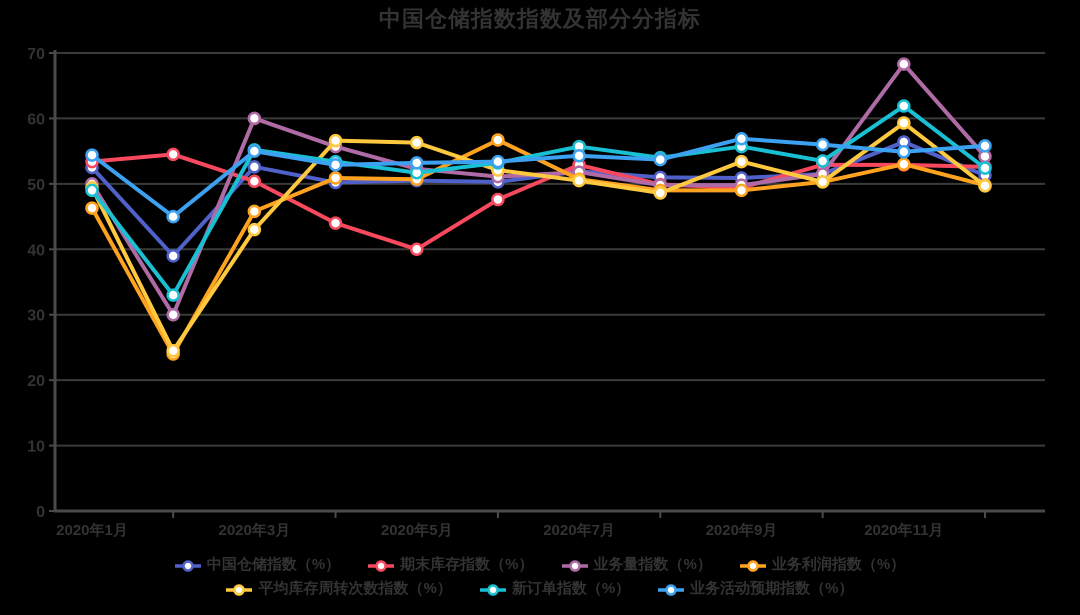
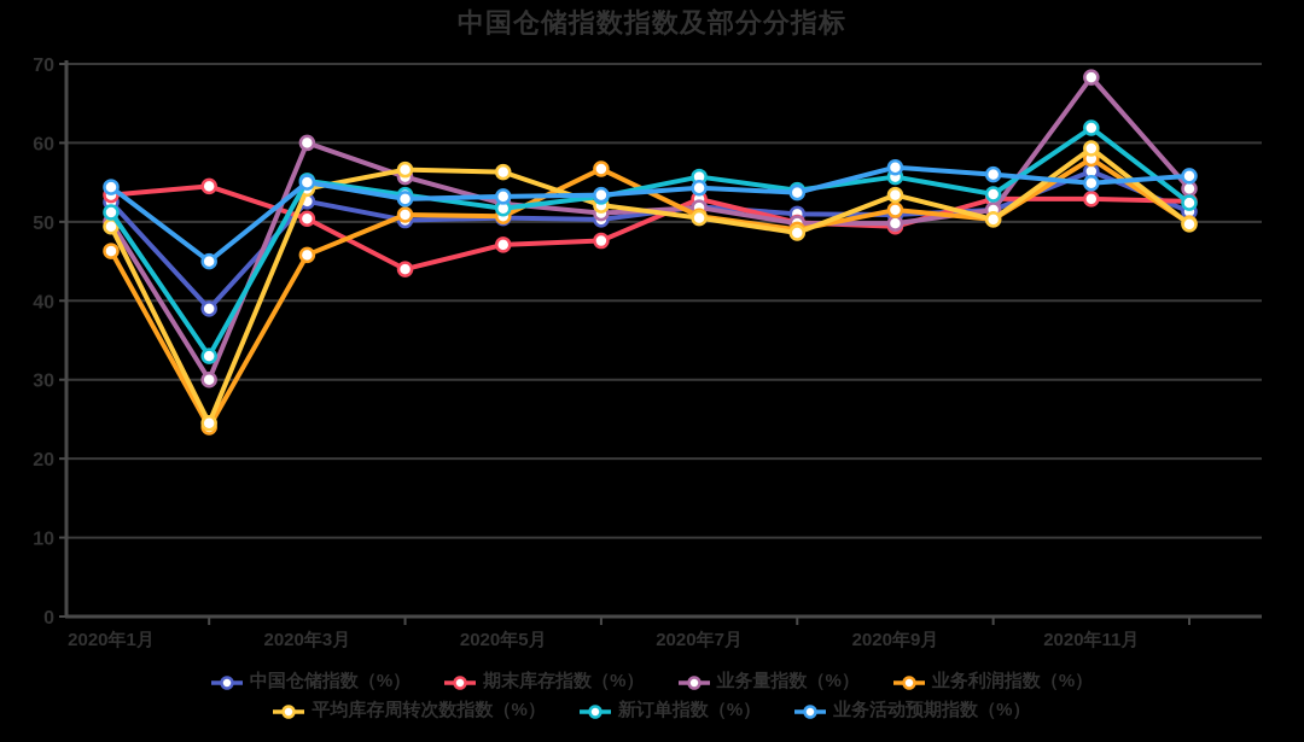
新订单指数（%）/2020年1月: 49 -> 51
平均库存周转次数指数（%）/2020年3月: 43 -> 54
期末库存指数（%）/2020年5月: 40 -> 47
业务利润指数（%）/2020年9月: 49 -> 52
业务利润指数（%）/2020年11月: 53 -> 58
